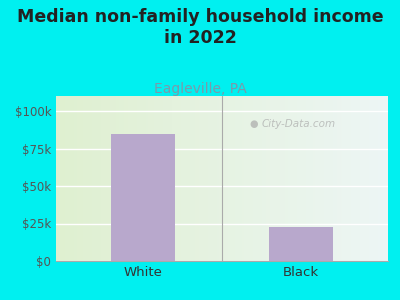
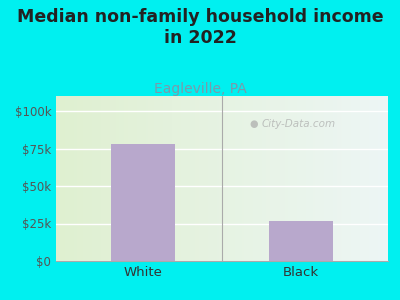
White: $85k -> $78k
Black: $23k -> $27k
